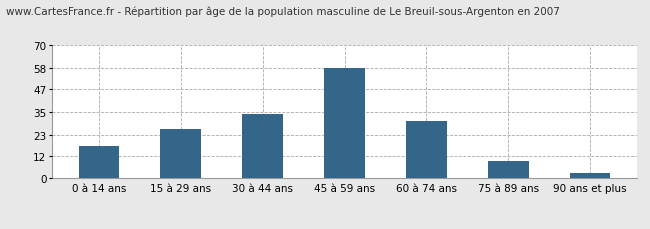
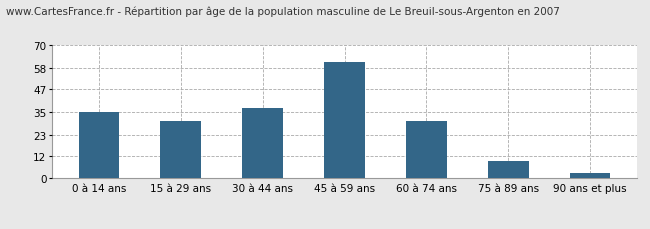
0 à 14 ans: 17 -> 35
15 à 29 ans: 26 -> 30
30 à 44 ans: 34 -> 37
45 à 59 ans: 58 -> 61
